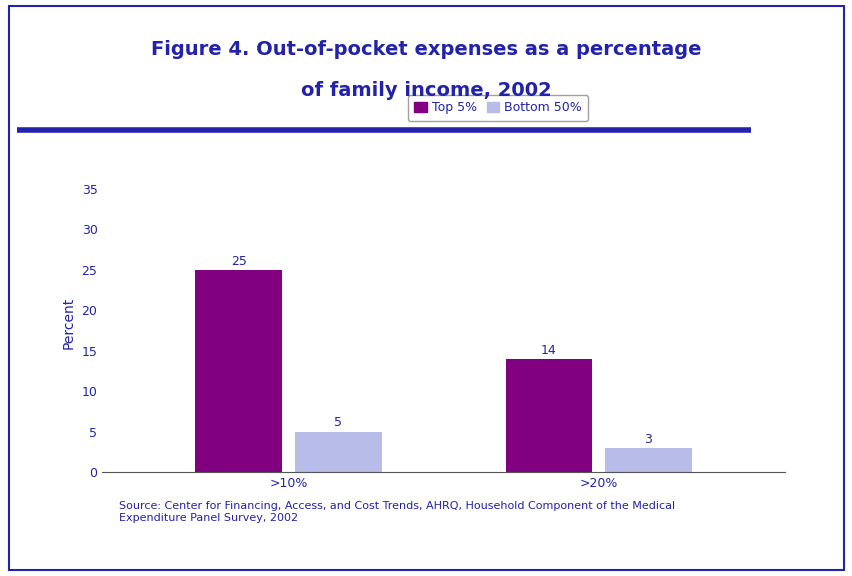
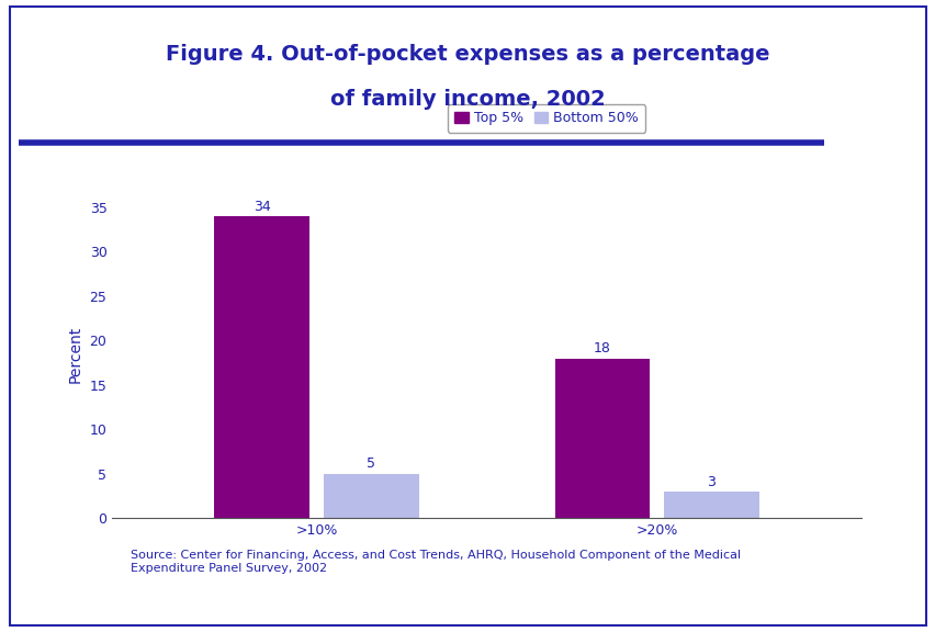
Top 5%/>10%: 25 -> 34
Top 5%/>20%: 14 -> 18
